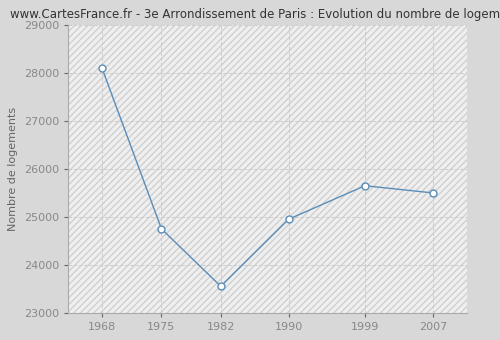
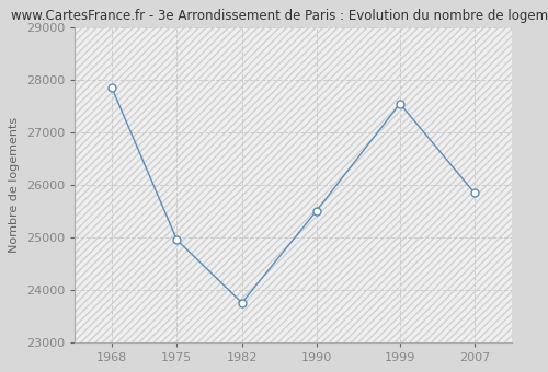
1968: 28100 -> 27850
1975: 24750 -> 24950
1982: 23550 -> 23750
1990: 24950 -> 25500
1999: 25650 -> 27550
2007: 25500 -> 25850
